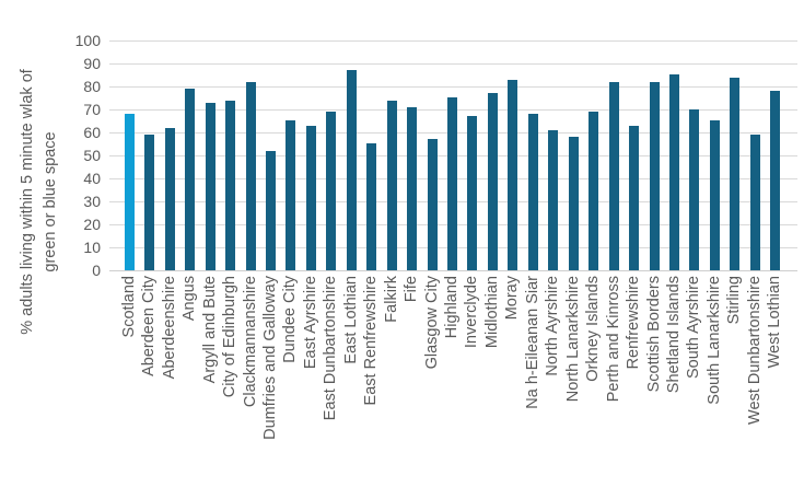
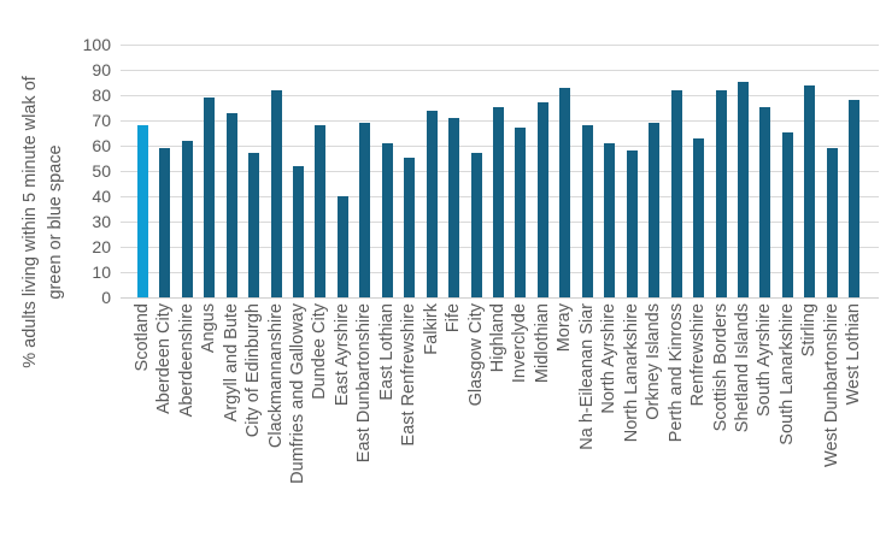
City of Edinburgh: 74 -> 57
Dundee City: 65 -> 68
East Ayrshire: 63 -> 40
East Lothian: 87 -> 61
South Ayrshire: 70 -> 75
